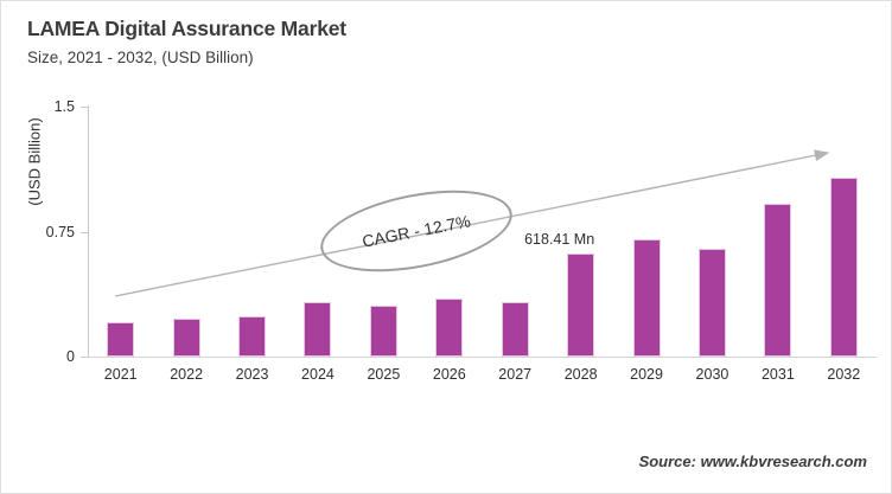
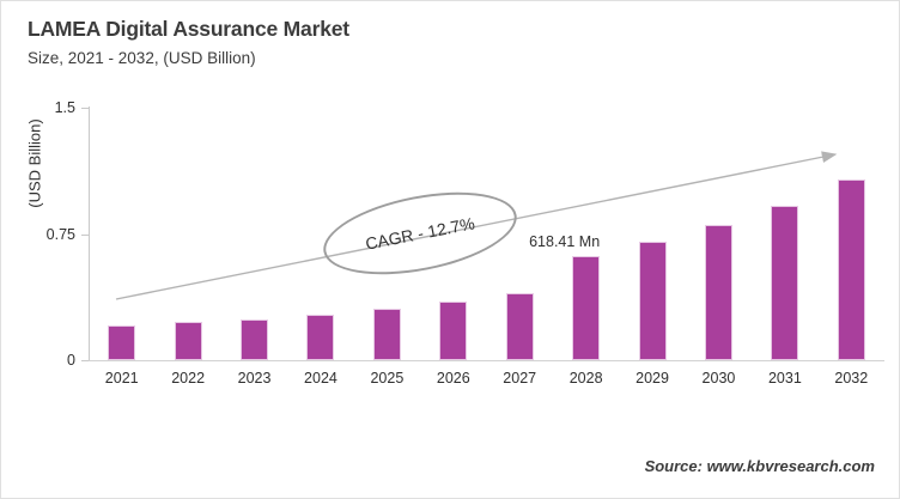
2024: 0.33 -> 0.27
2027: 0.33 -> 0.40
2030: 0.65 -> 0.80
